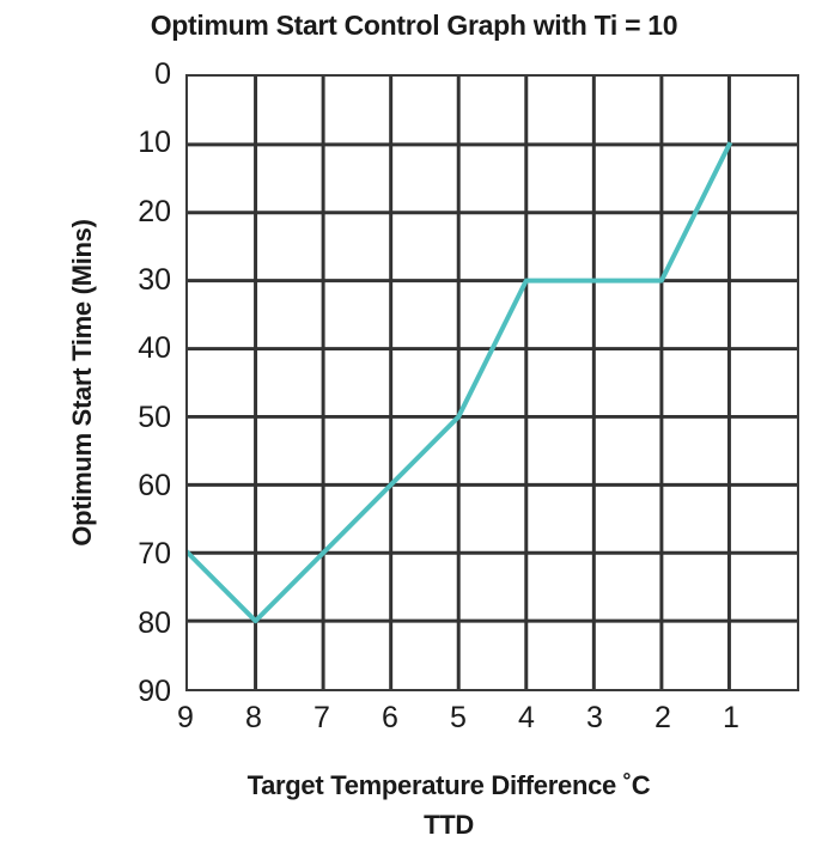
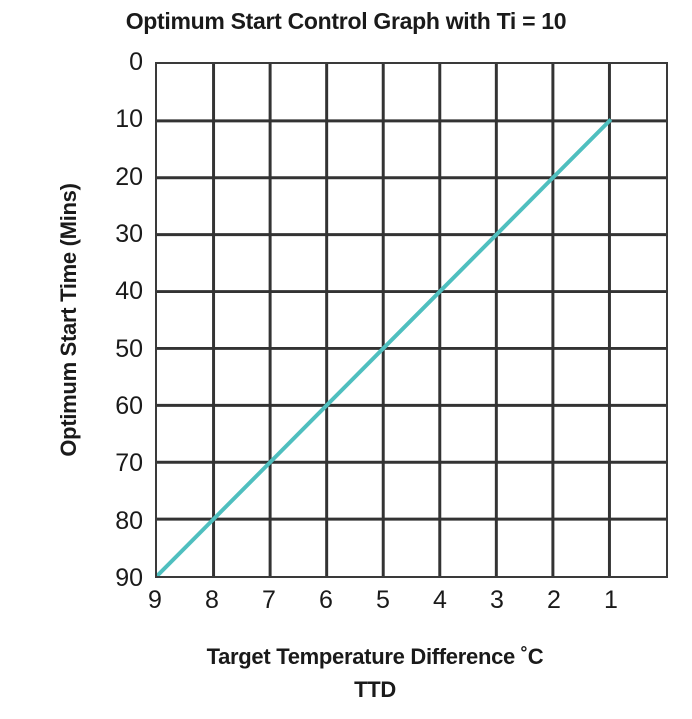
9: 70 -> 90
4: 30 -> 40
2: 30 -> 20
